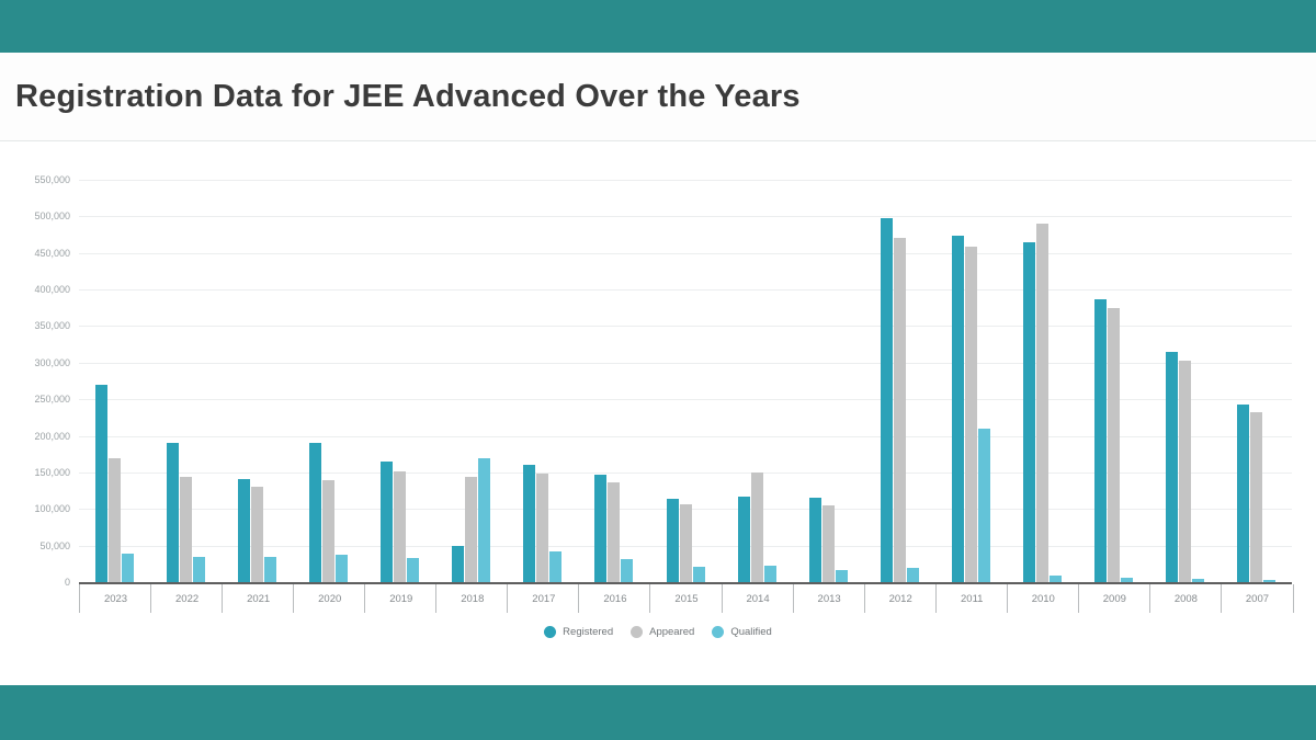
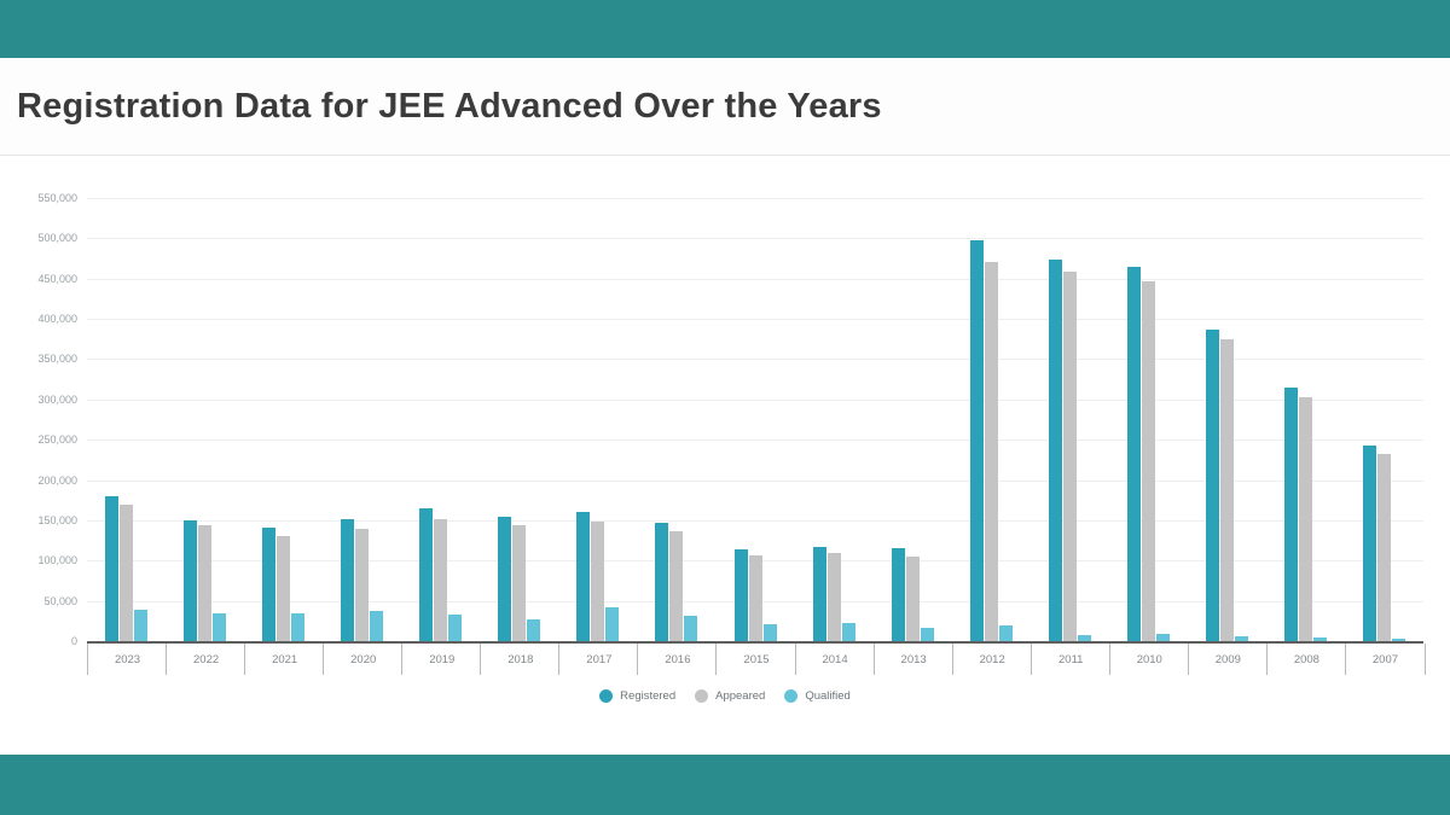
Registered/2023: 270000 -> 180000
Registered/2022: 190000 -> 150000
Registered/2020: 190000 -> 150000
Registered/2018: 50000 -> 160000
Qualified/2018: 170000 -> 30000
Appeared/2014: 150000 -> 110000
Qualified/2011: 210000 -> 10000
Appeared/2010: 490000 -> 450000
